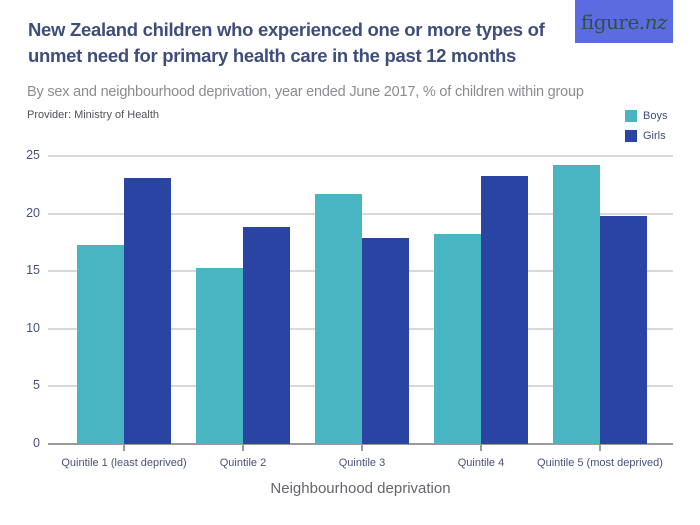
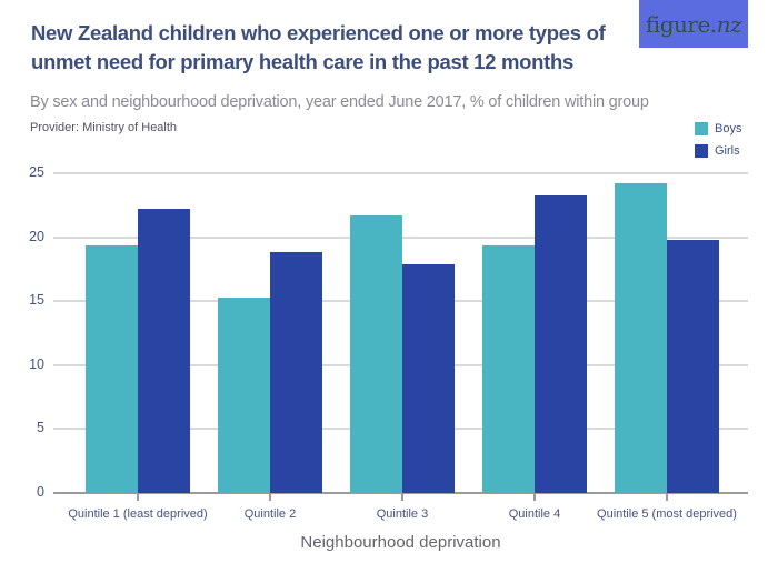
Boys/Quintile 1 (least deprived): 17.3 -> 19.4
Girls/Quintile 1 (least deprived): 23.1 -> 22.2
Boys/Quintile 4: 18.2 -> 19.4
